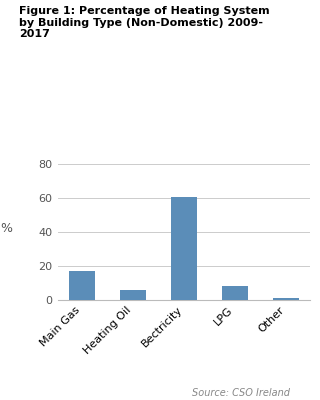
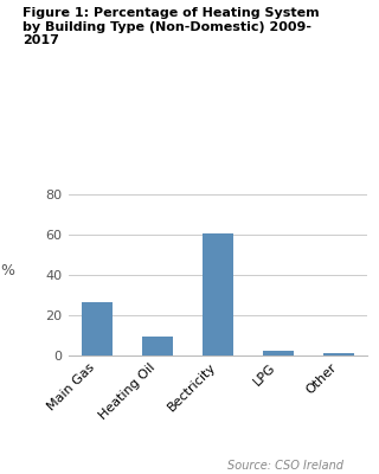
Main Gas: 17 -> 26
Heating Oil: 6 -> 10
LPG: 8 -> 2
